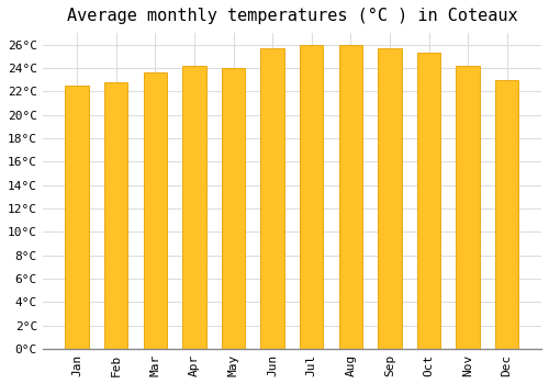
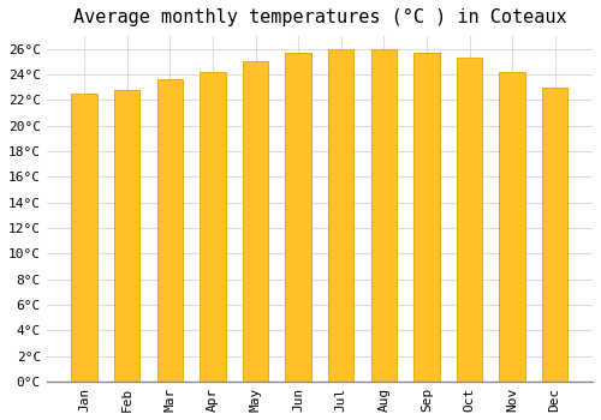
May: 24.0°C -> 25.0°C
